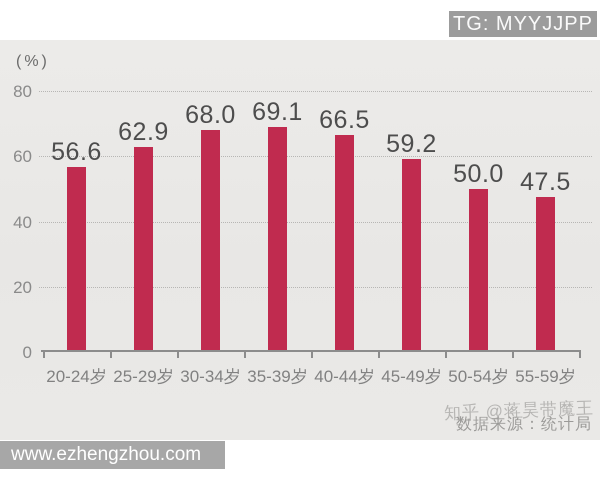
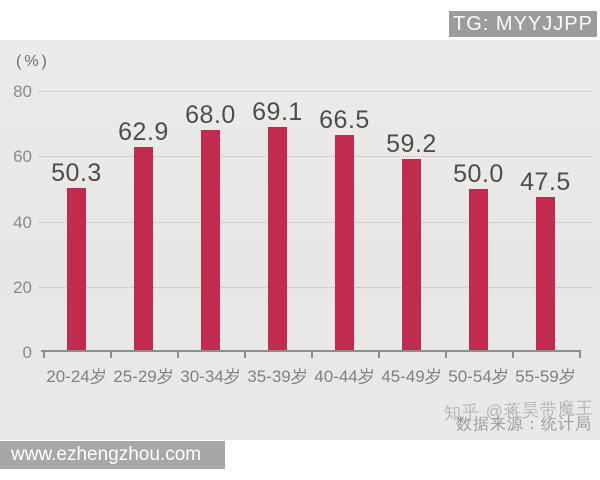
20-24岁: 56.6 -> 50.3
